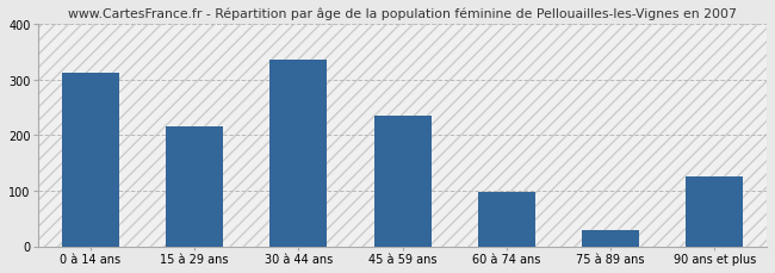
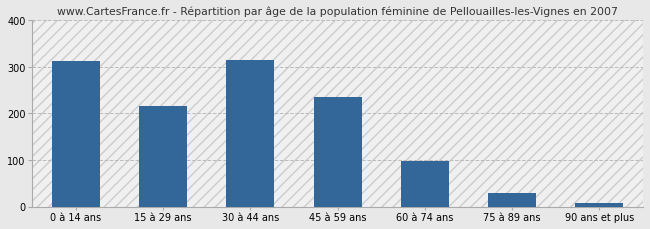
30 à 44 ans: 335 -> 315
90 ans et plus: 125 -> 7
